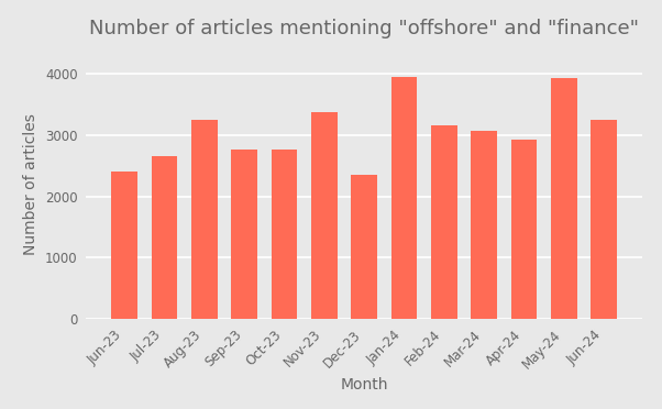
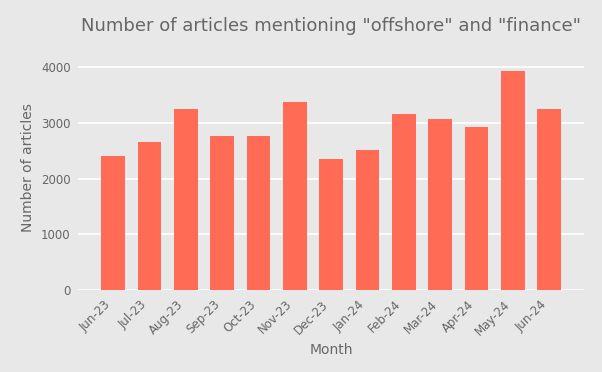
Jan-24: 3940 -> 2510
